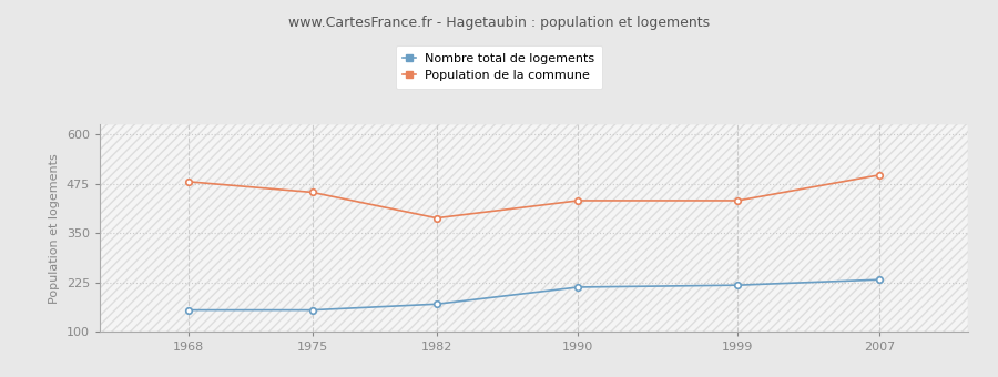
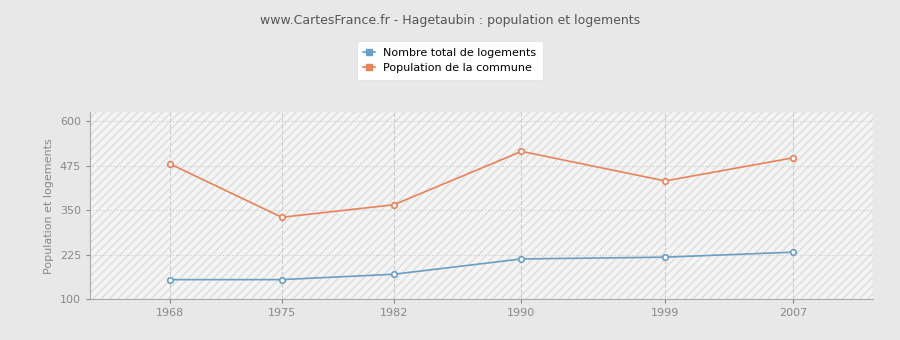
Population de la commune/1975: 453 -> 330
Population de la commune/1982: 388 -> 365
Population de la commune/1990: 432 -> 515
